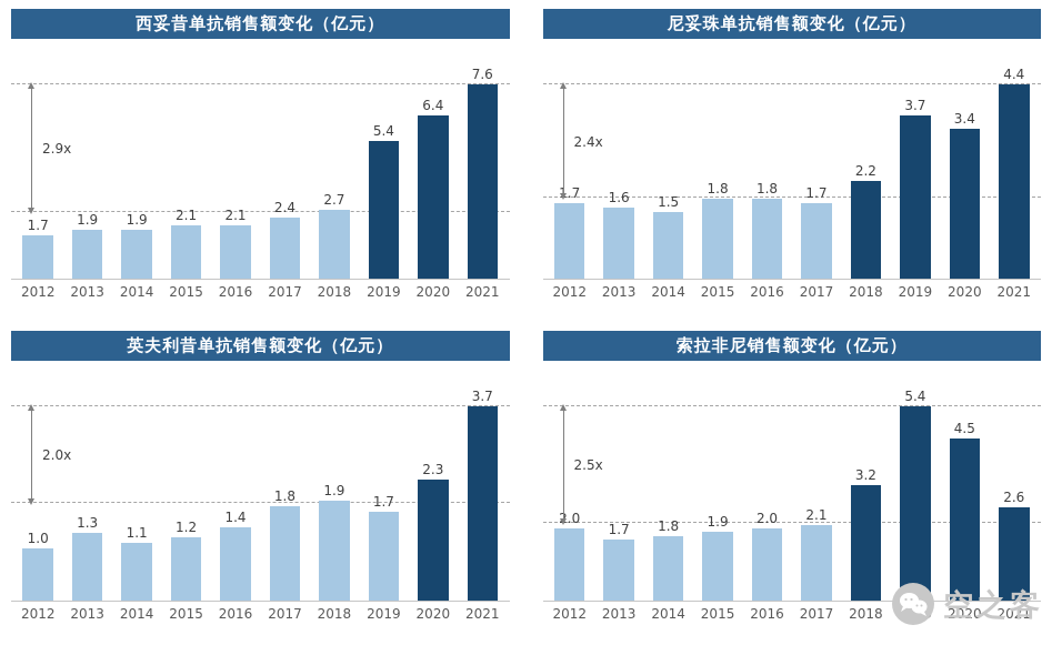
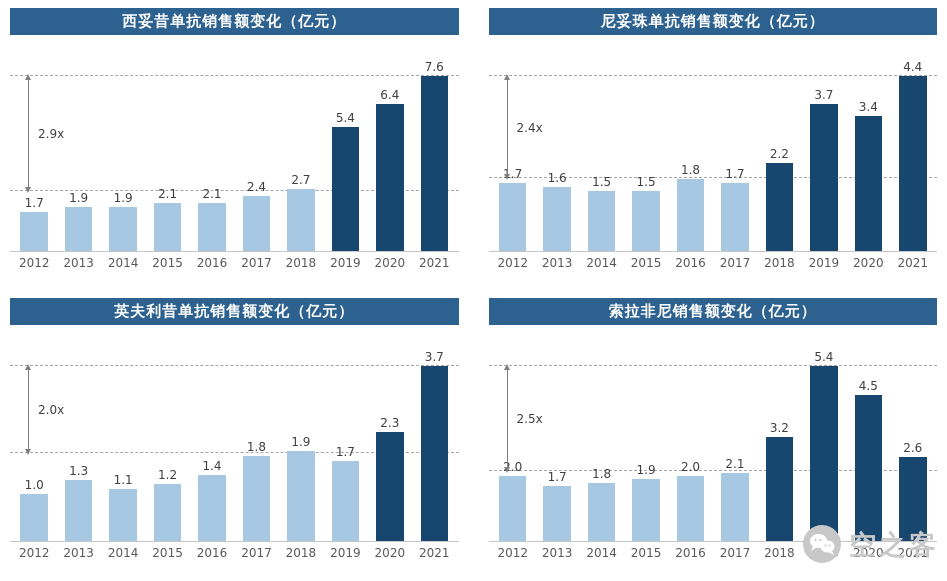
尼妥珠单抗销售额变化（亿元）/2015: 1.8 -> 1.5
